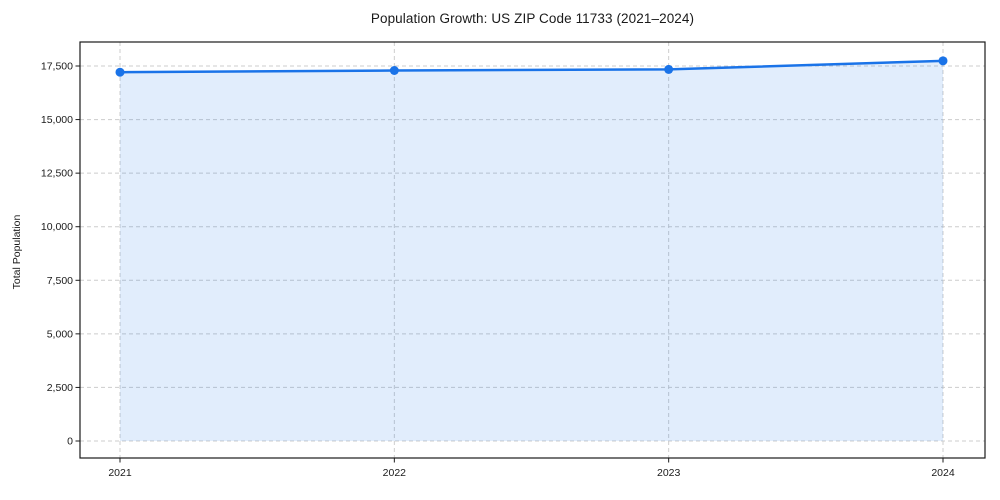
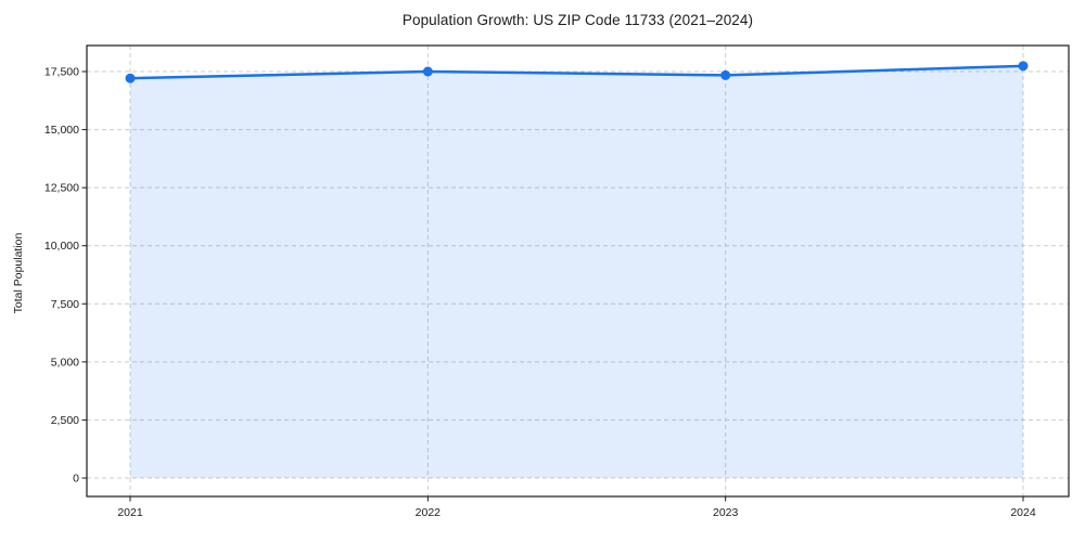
2022: 17300 -> 17500
